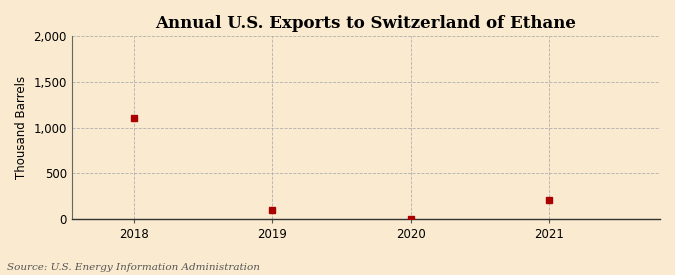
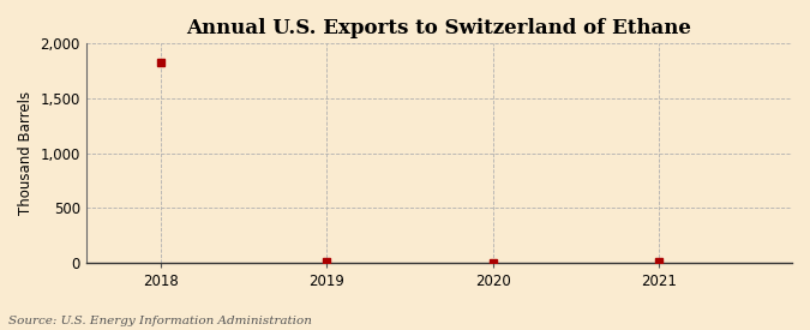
2018: 1,100 -> 1,830
2019: 100 -> 0
2021: 200 -> 0
